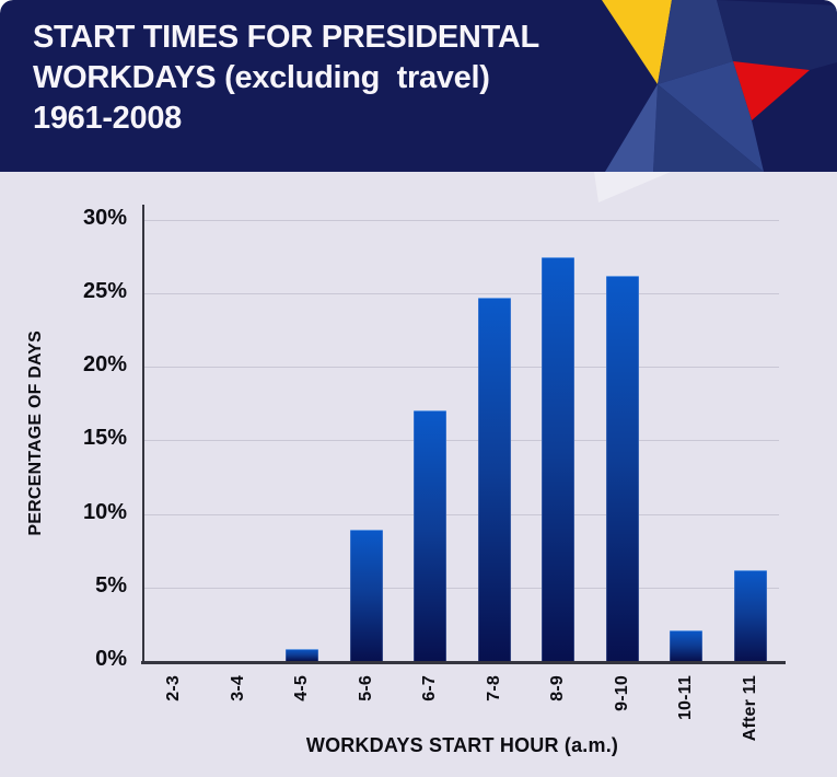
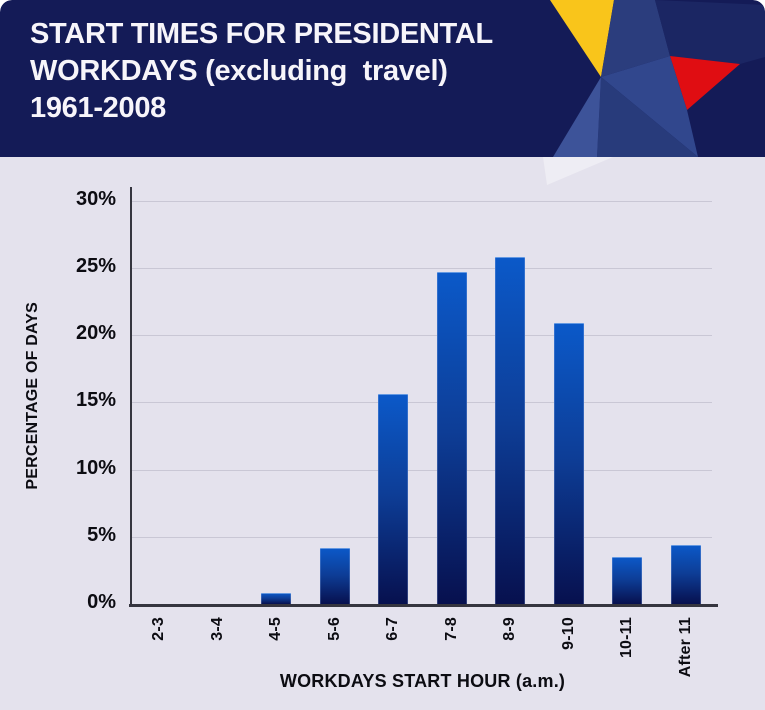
5-6: 8.9% -> 4.2%
6-7: 17.0% -> 15.6%
8-9: 27.4% -> 25.8%
9-10: 26.2% -> 20.9%
10-11: 2.1% -> 3.5%
After 11: 6.2% -> 4.4%
